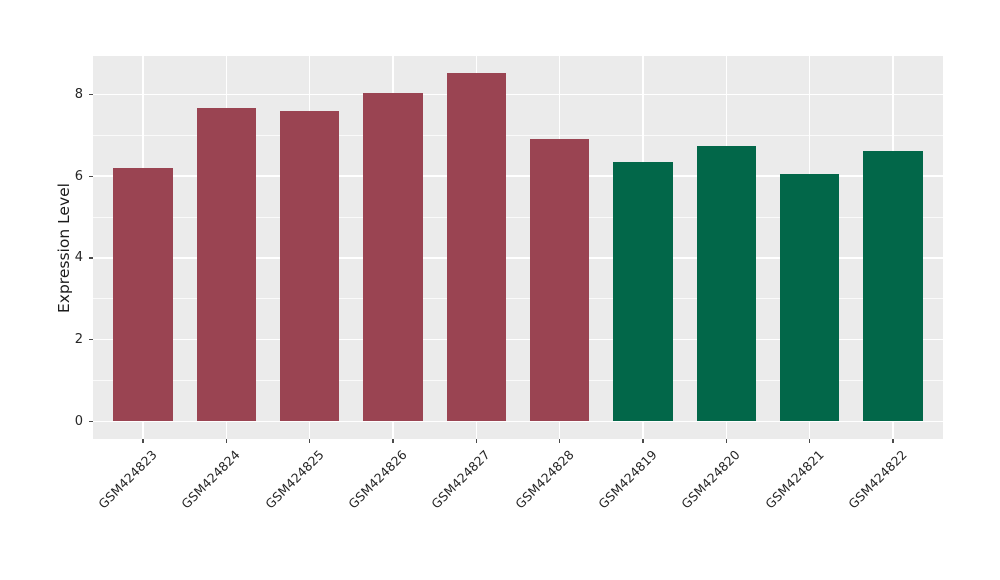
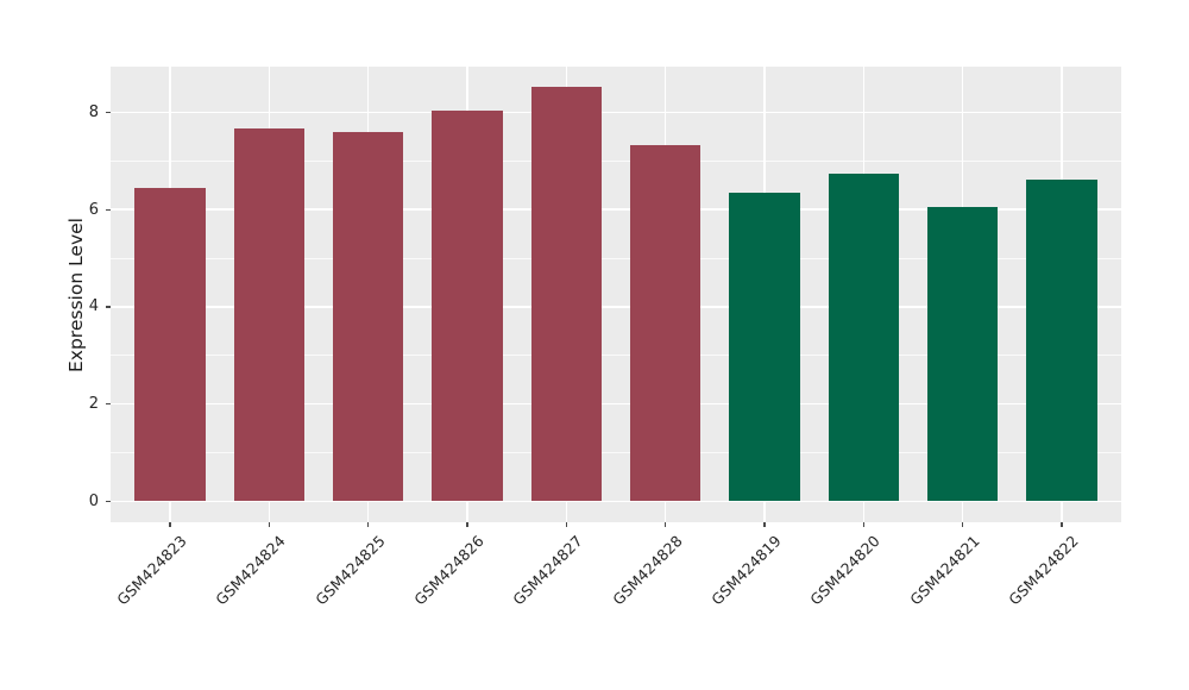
GSM424823: 6.2 -> 6.5
GSM424828: 6.9 -> 7.3
